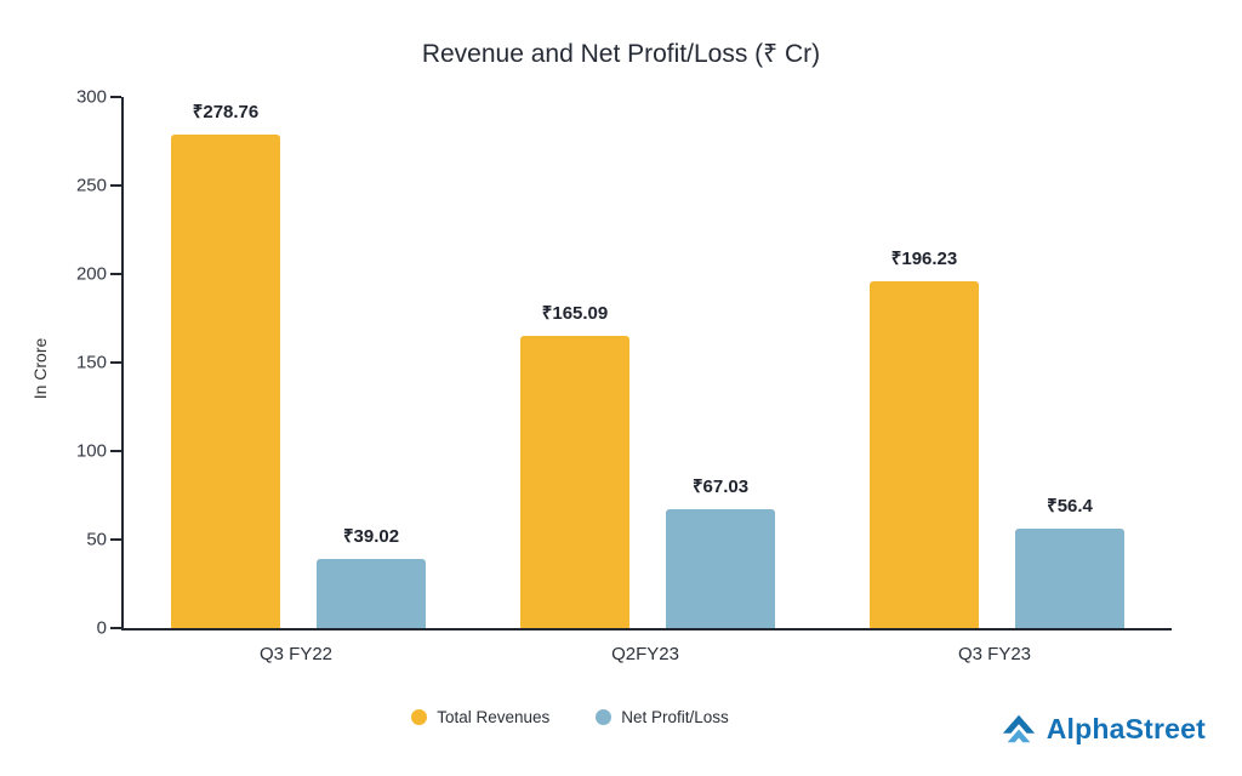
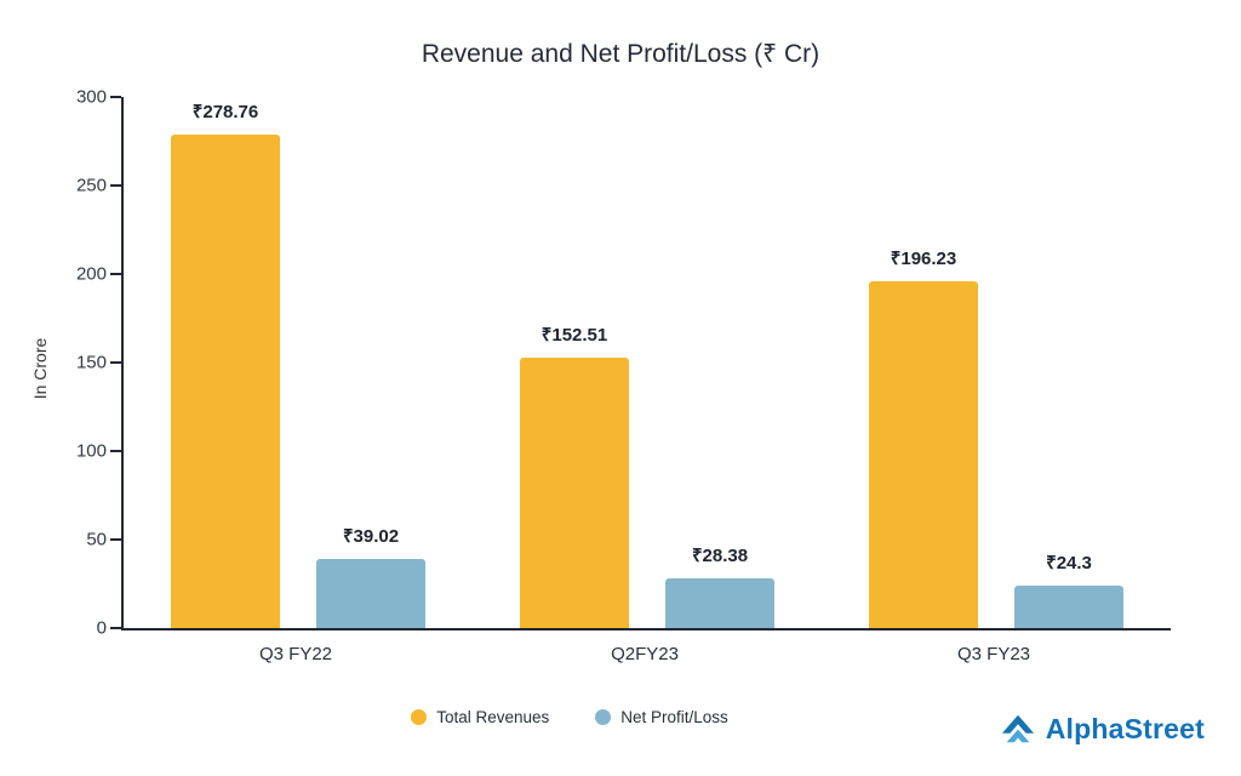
Total Revenues/Q2FY23: 165.09 -> 152.51
Net Profit/Loss/Q2FY23: 67.03 -> 28.38
Net Profit/Loss/Q3 FY23: 56.4 -> 24.3
